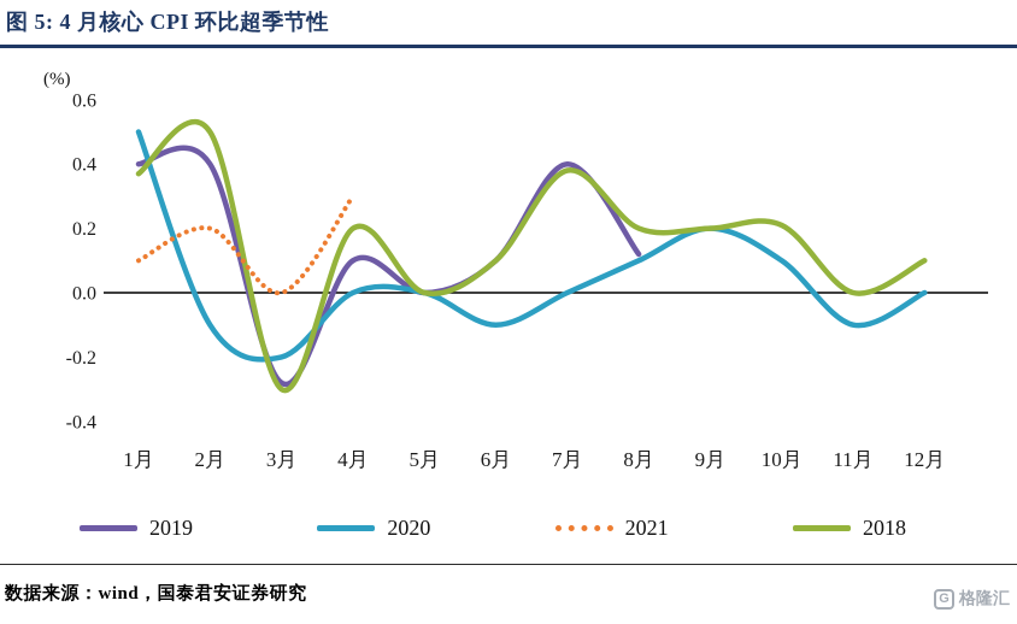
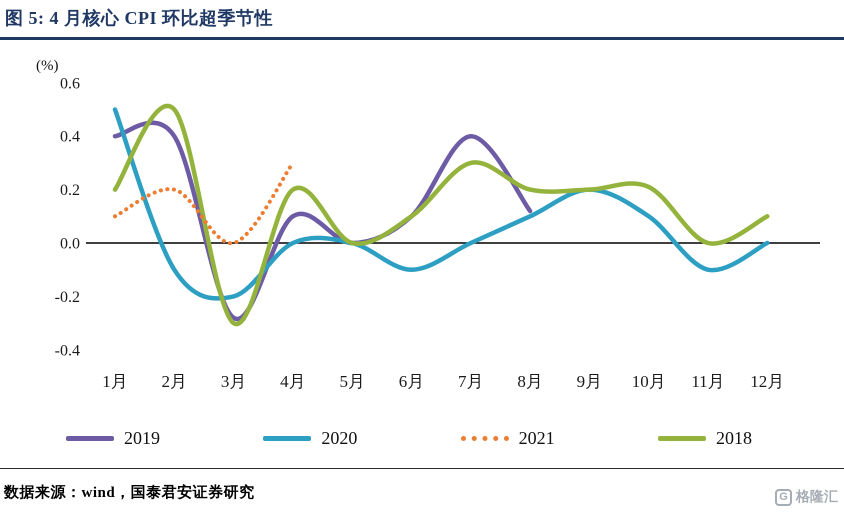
2018/1月: 0.37 -> 0.20
2018/7月: 0.38 -> 0.30
